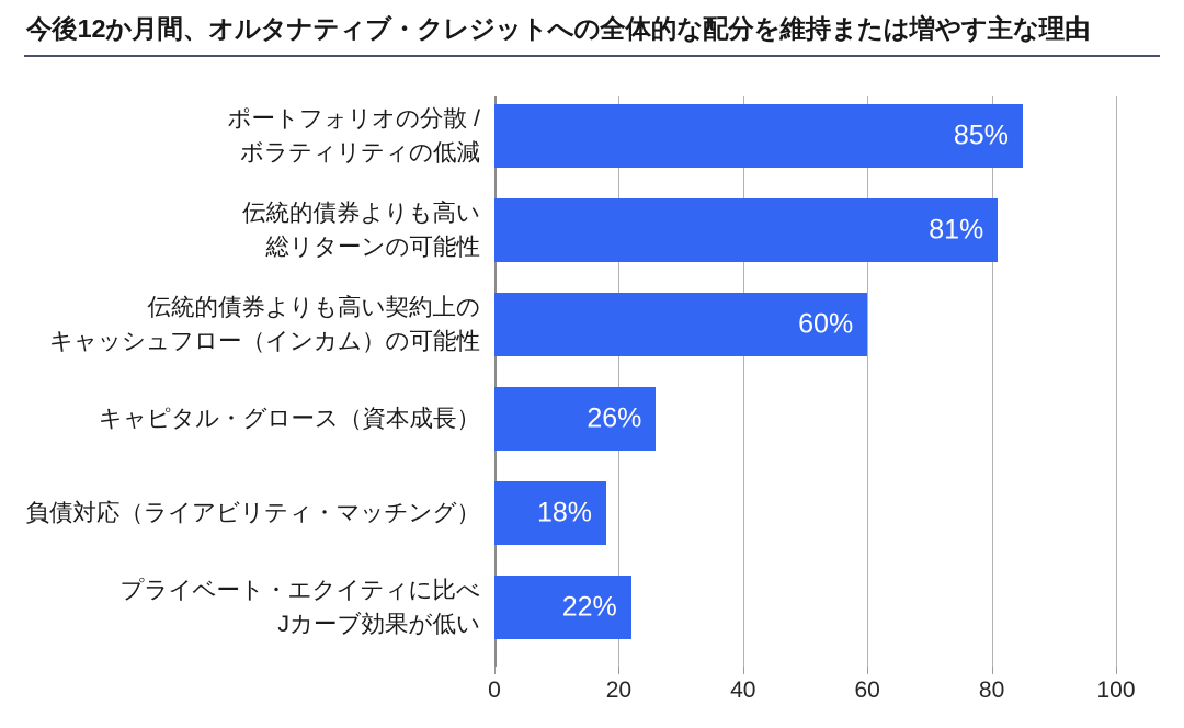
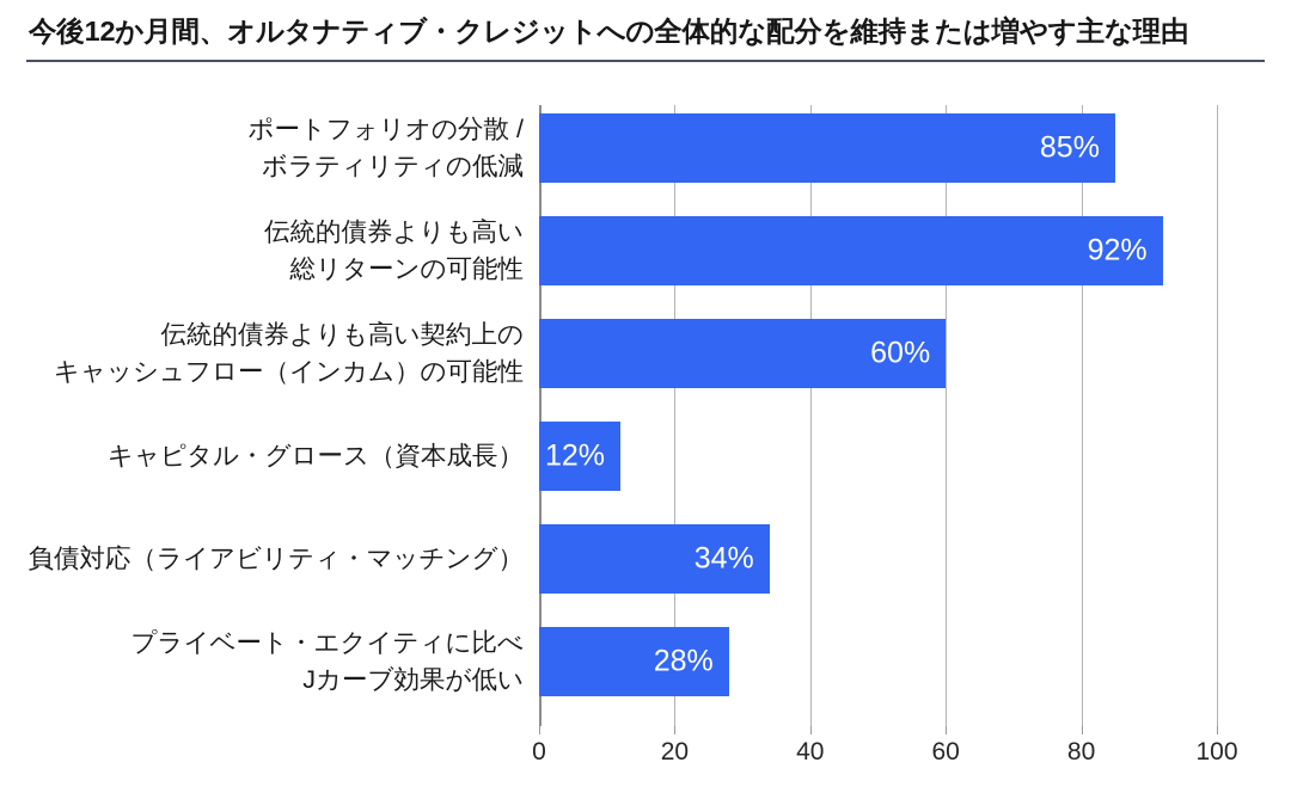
伝統的債券よりも高い 総リターンの可能性: 81% -> 92%
キャピタル・グロース（資本成長）: 26% -> 12%
負債対応（ライアビリティ・マッチング）: 18% -> 34%
プライベート・エクイティに比べ Jカーブ効果が低い: 22% -> 28%
